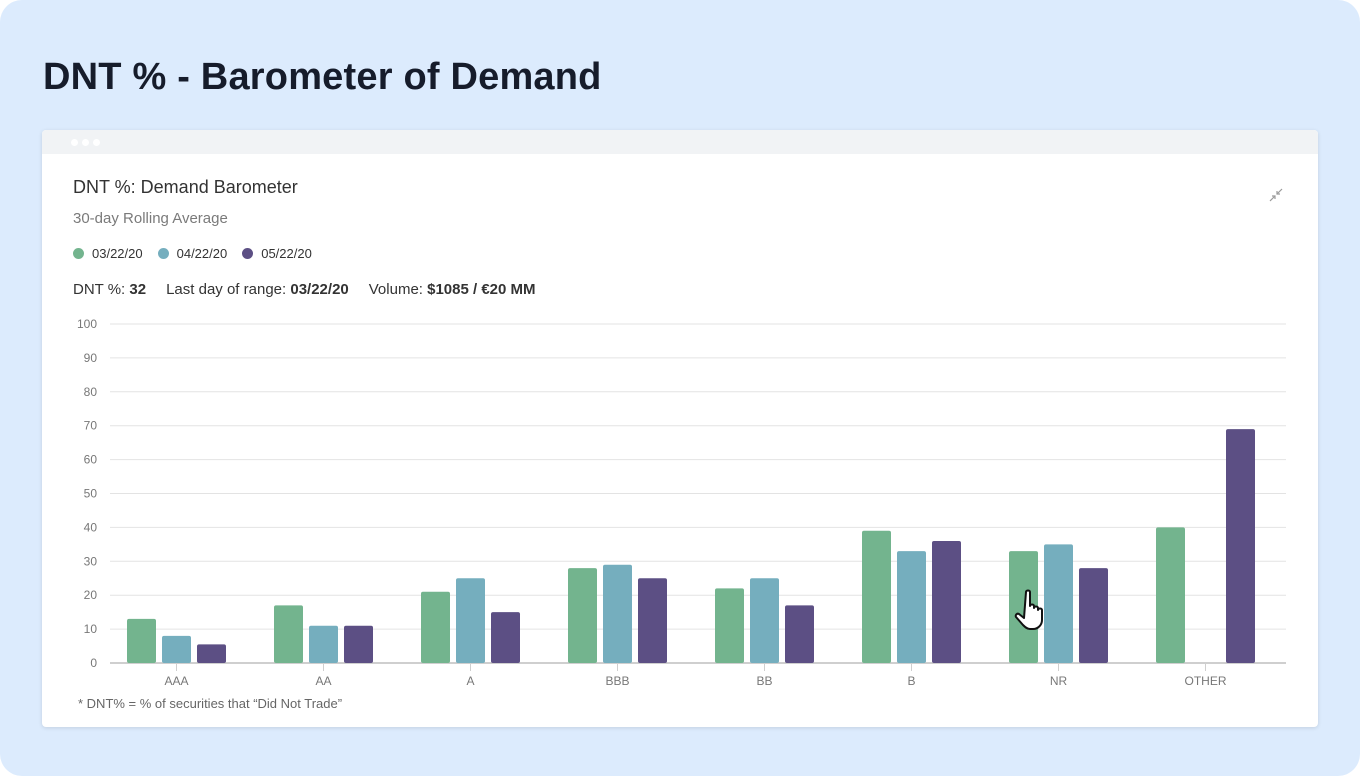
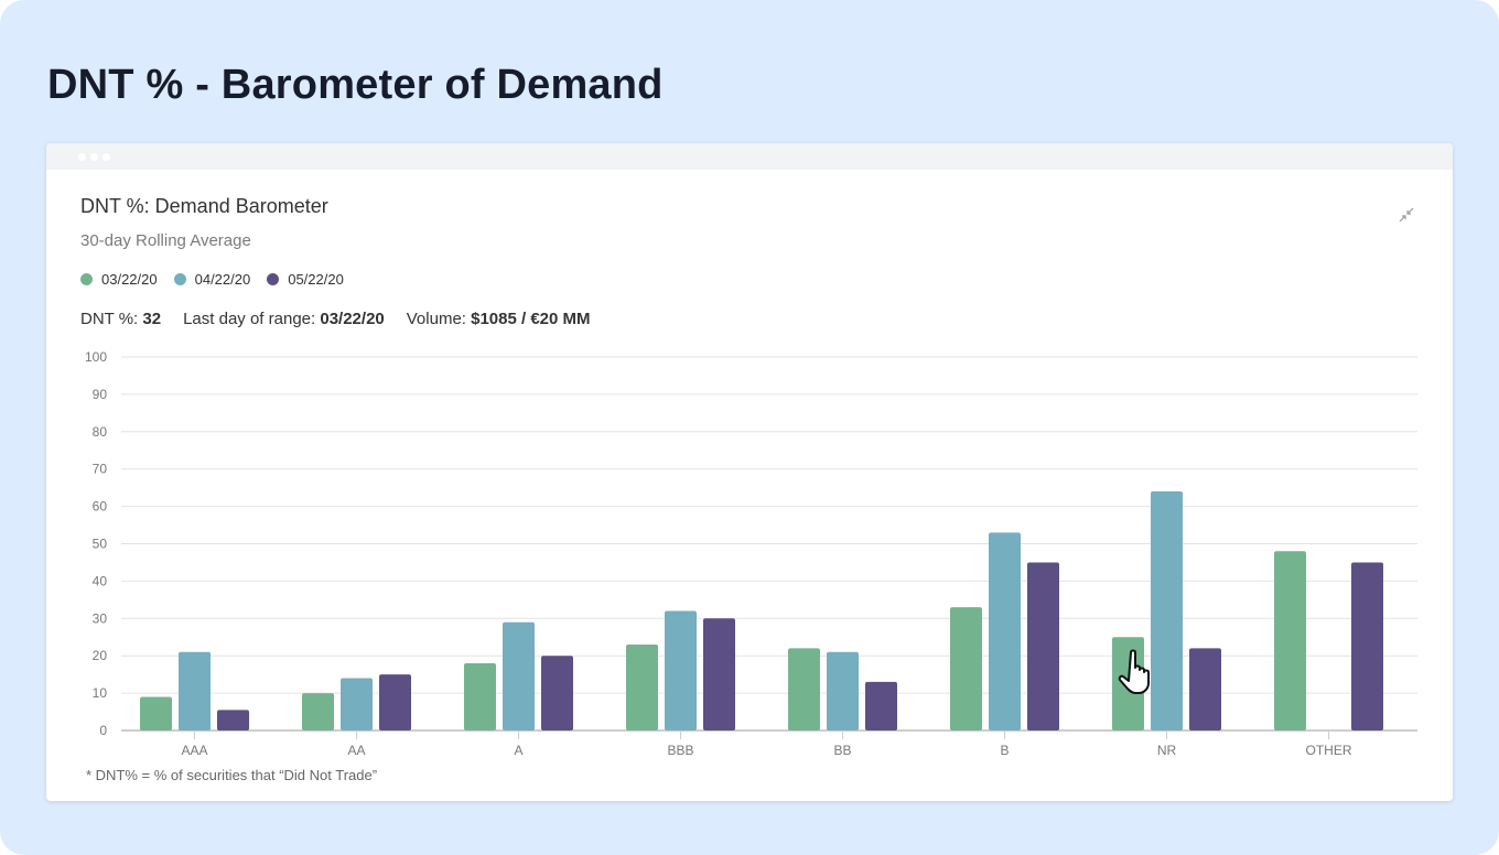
03/22/20/AAA: 13 -> 9
04/22/20/AAA: 8 -> 21
03/22/20/AA: 17 -> 10
04/22/20/AA: 11 -> 14
05/22/20/AA: 11 -> 15
03/22/20/A: 21 -> 18
04/22/20/A: 25 -> 29
05/22/20/A: 15 -> 20
03/22/20/BBB: 28 -> 23
04/22/20/BBB: 29 -> 32
05/22/20/BBB: 25 -> 30
04/22/20/BB: 25 -> 21
05/22/20/BB: 17 -> 13
03/22/20/B: 39 -> 33
04/22/20/B: 33 -> 53
05/22/20/B: 36 -> 45
03/22/20/NR: 33 -> 25
04/22/20/NR: 35 -> 64
05/22/20/NR: 28 -> 22
03/22/20/OTHER: 40 -> 48
05/22/20/OTHER: 69 -> 45
